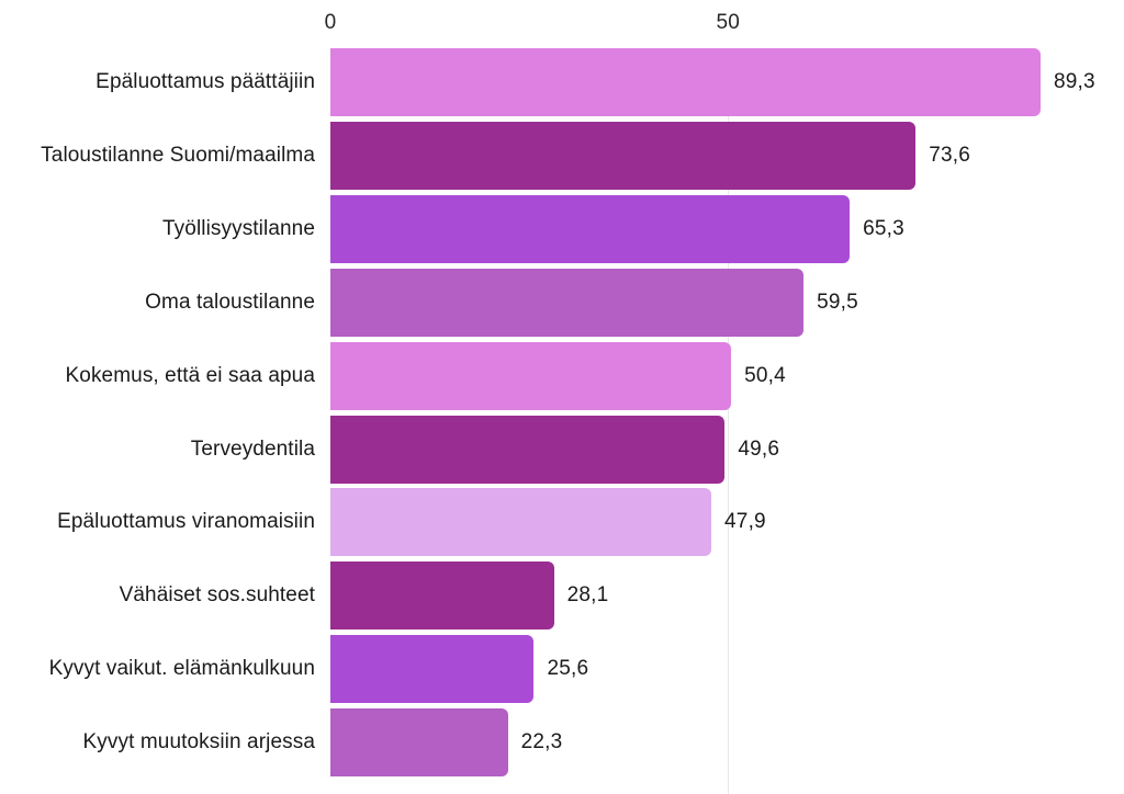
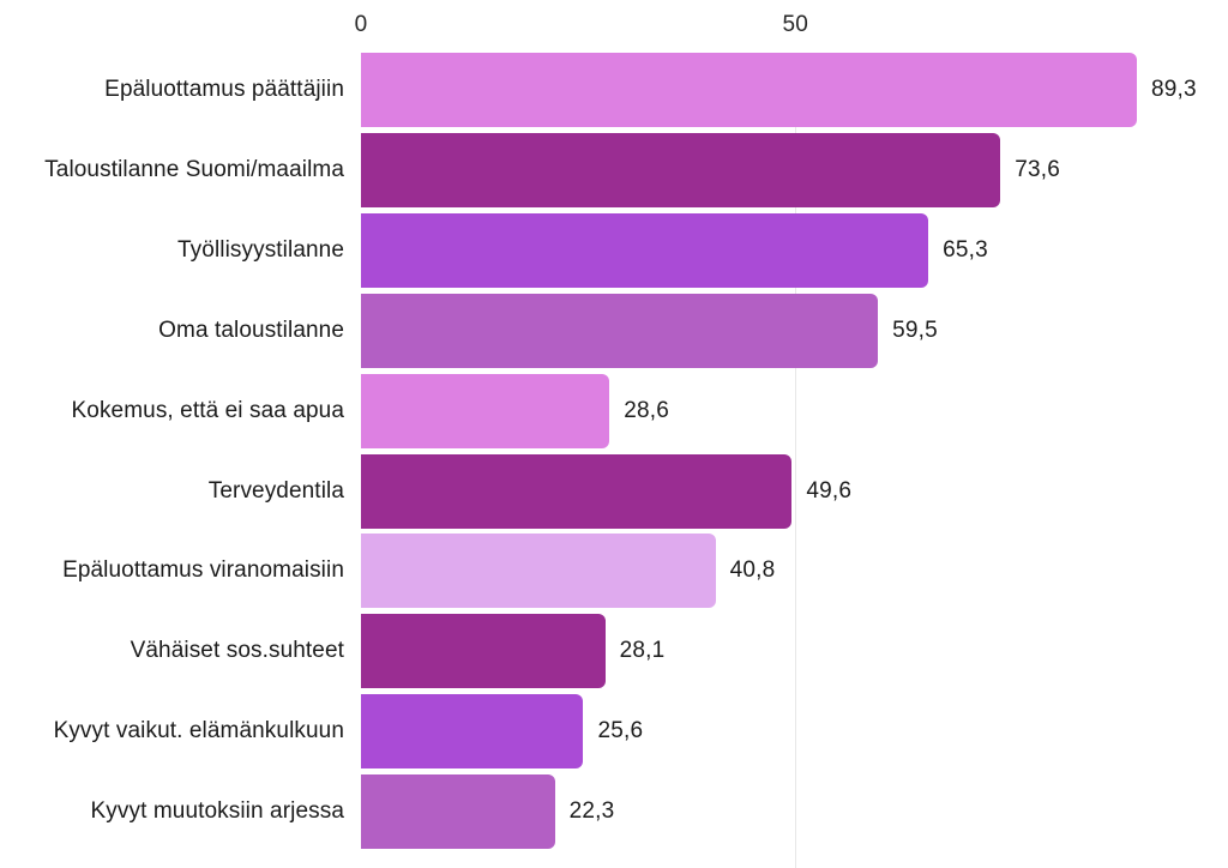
Kokemus, että ei saa apua: 50,4 -> 28,6
Epäluottamus viranomaisiin: 47,9 -> 40,8
